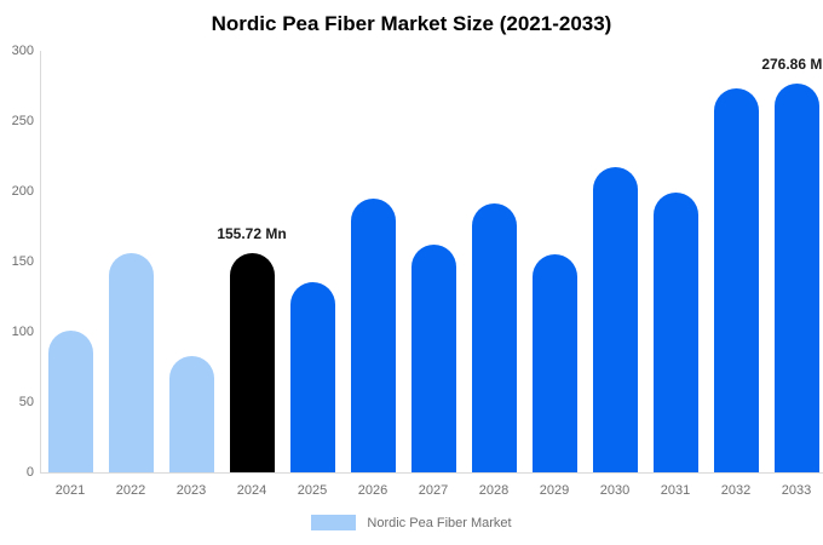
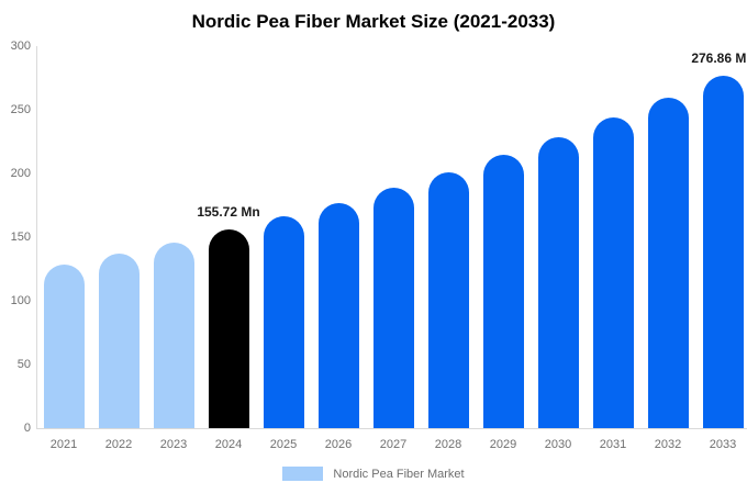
2021: 101 -> 129
2022: 156 -> 137
2023: 83 -> 146
2025: 135 -> 166
2026: 195 -> 177
2027: 162 -> 189
2028: 191 -> 201
2029: 155 -> 214
2030: 217 -> 228
2031: 199 -> 244
2032: 273 -> 260
